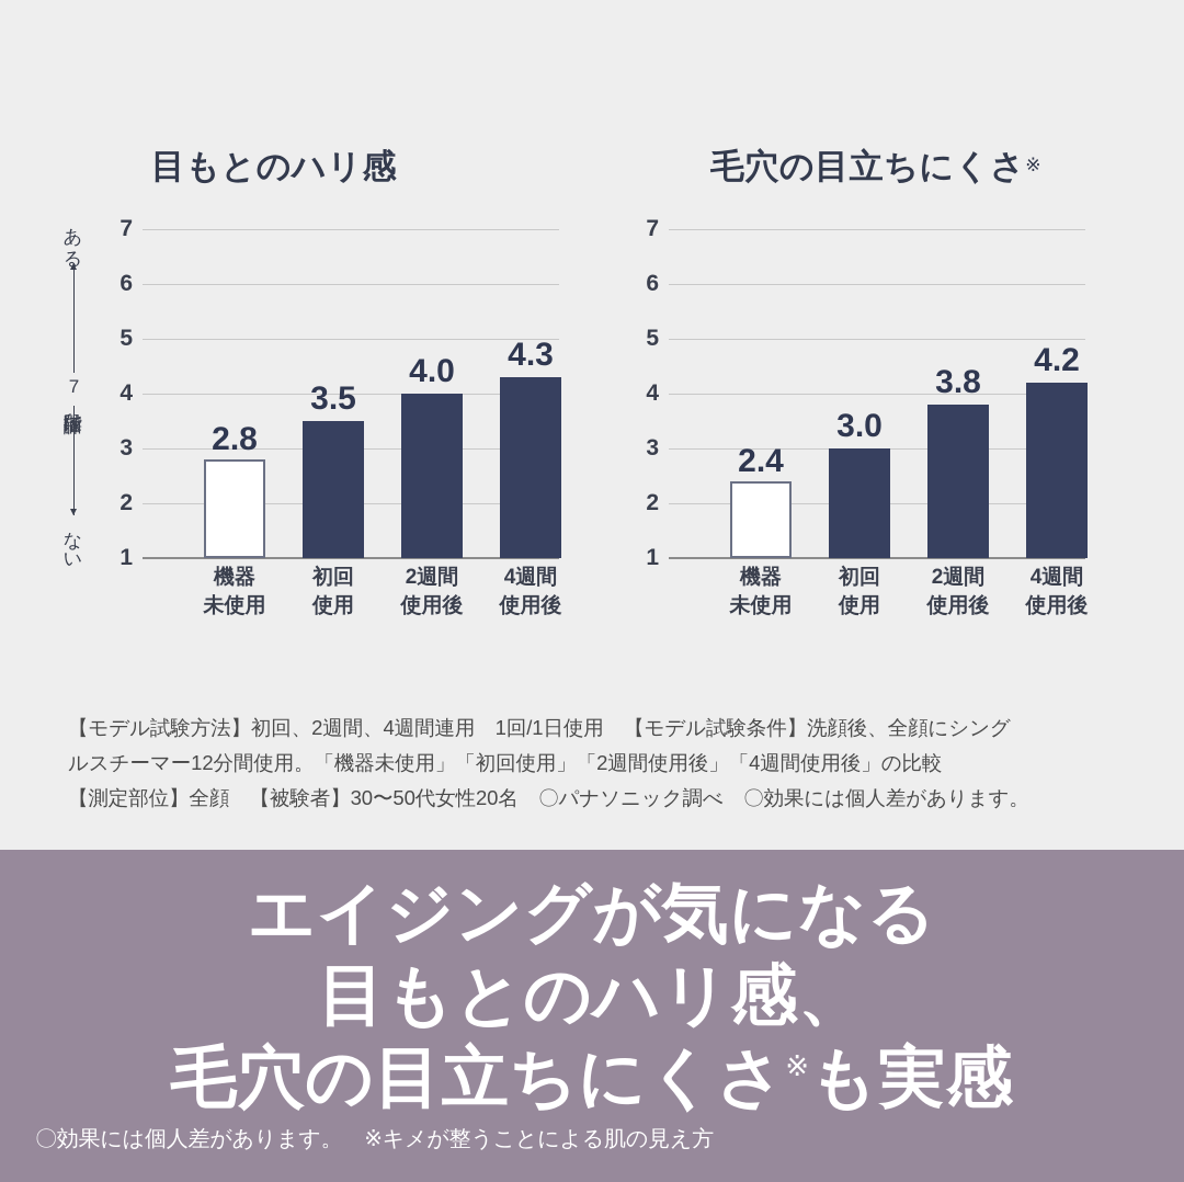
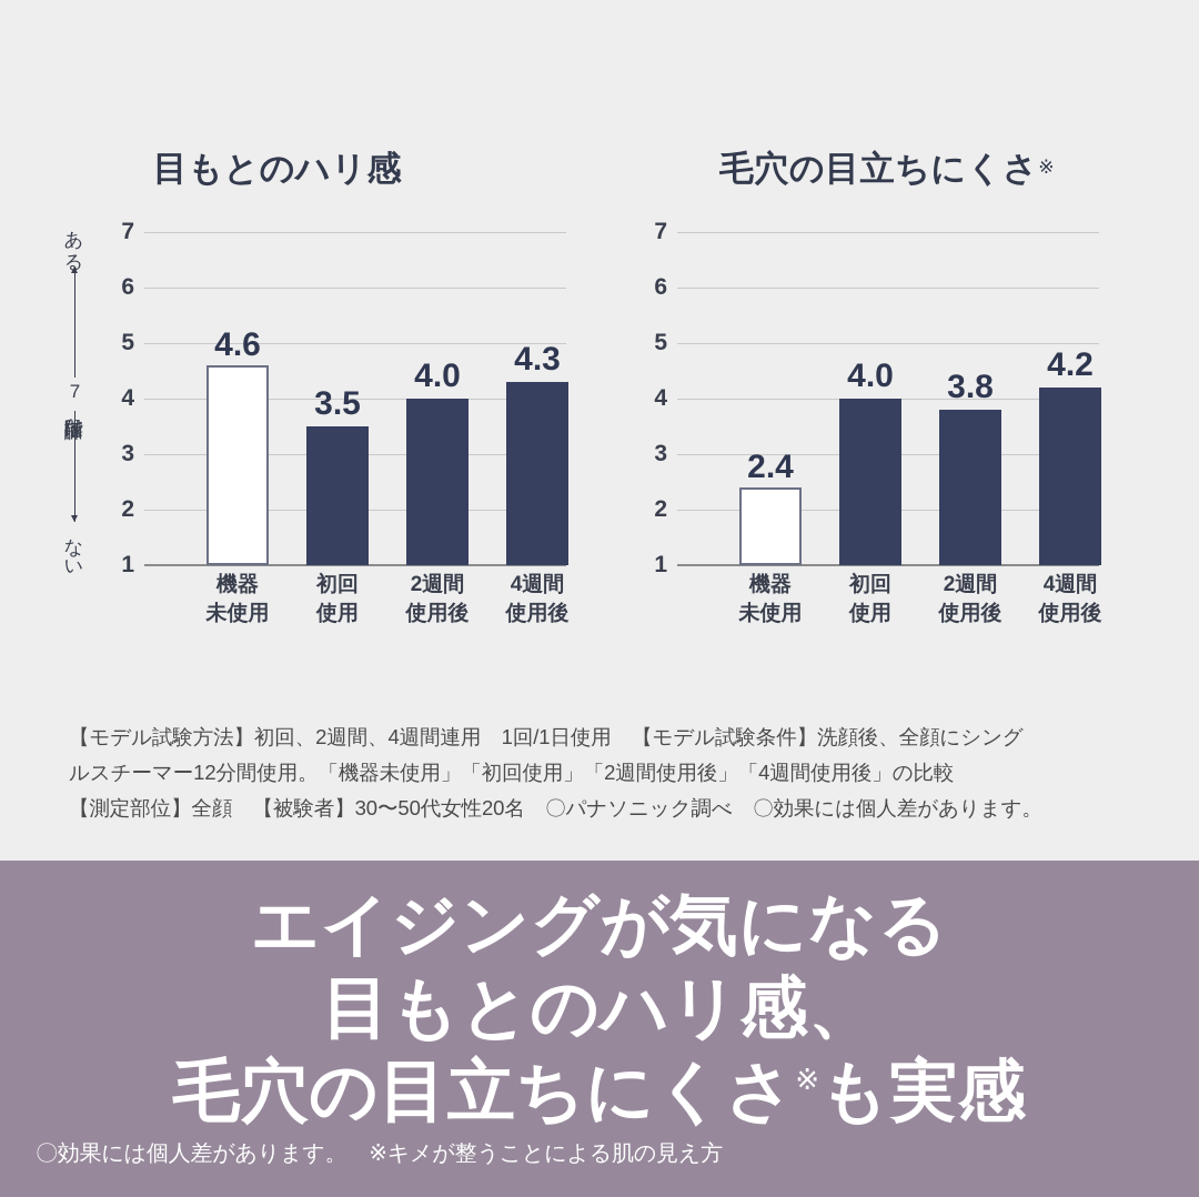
目もとのハリ感/機器未使用: 2.8 -> 4.6
毛穴の目立ちにくさ※/初回使用: 3.0 -> 4.0
